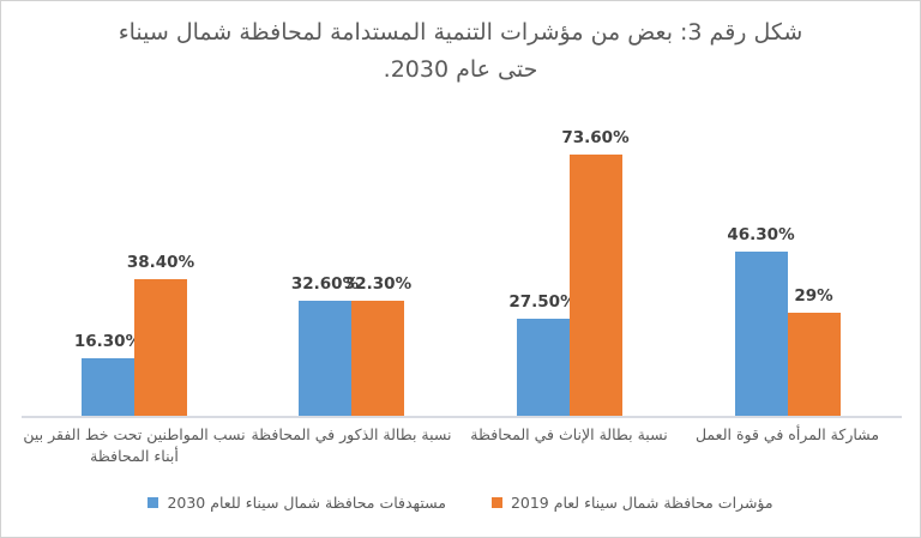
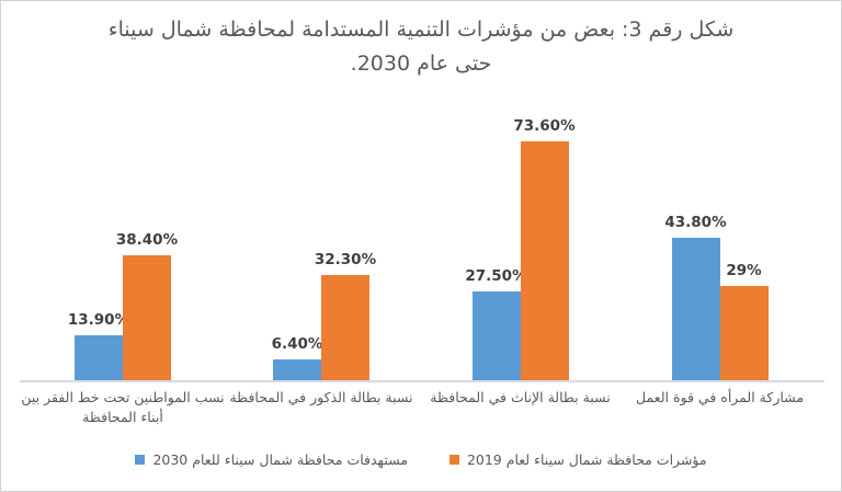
مستهدفات محافظة شمال سيناء للعام 2030/نسب المواطنين تحت خط الفقر بين أبناء المحافظة: 16.30% -> 13.90%
مستهدفات محافظة شمال سيناء للعام 2030/نسبة بطالة الذكور في المحافظة: 32.60% -> 6.40%
مستهدفات محافظة شمال سيناء للعام 2030/مشاركة المرأه في قوة العمل: 46.30% -> 43.80%
